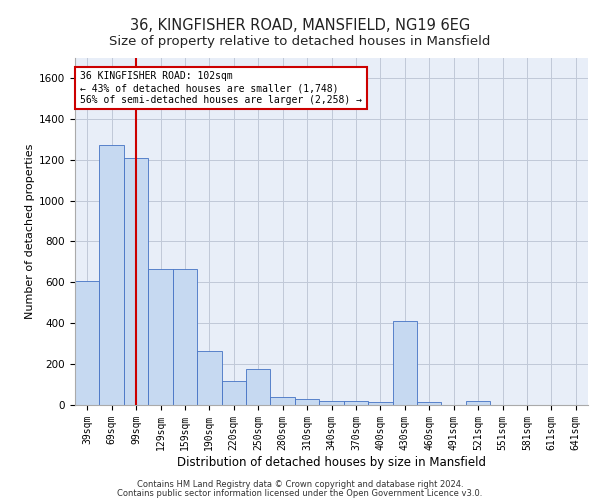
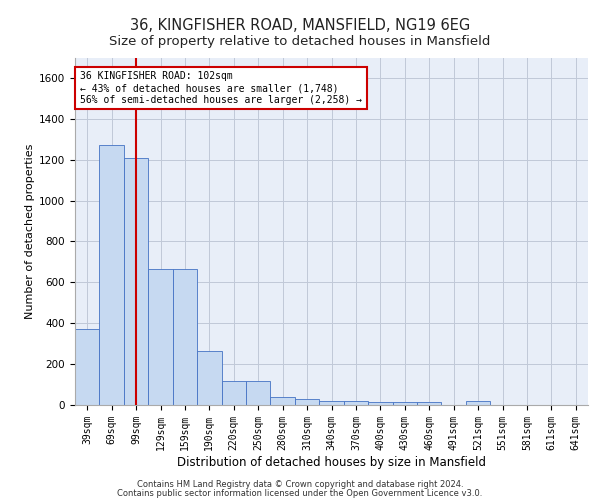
39sqm: 605 -> 370
250sqm: 175 -> 115
430sqm: 410 -> 15
